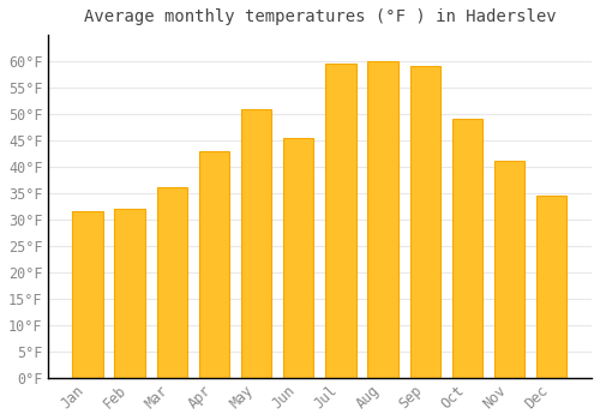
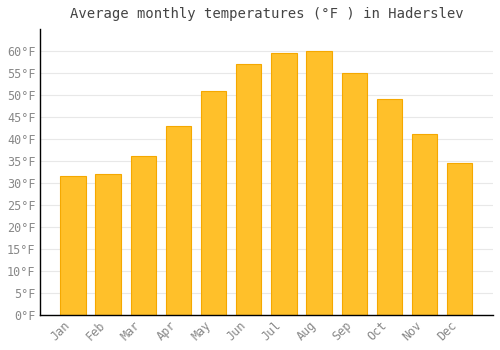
Jun: 45.5°F -> 57.0°F
Sep: 59.0°F -> 55.0°F
